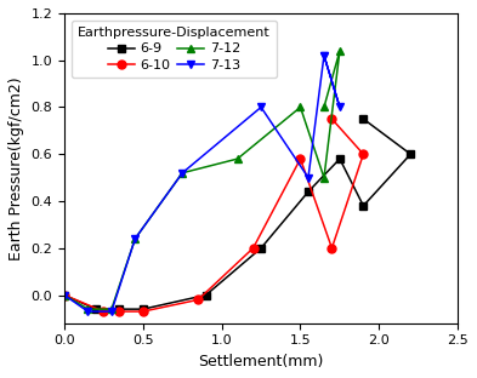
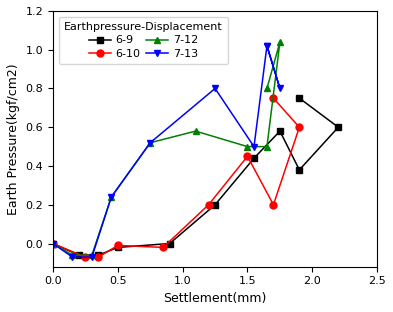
6-9/0.5: -0.06 -> -0.02
6-10/0.5: -0.07 -> -0.01
6-10/1.5: 0.58 -> 0.45
7-12/1.5: 0.80 -> 0.50
